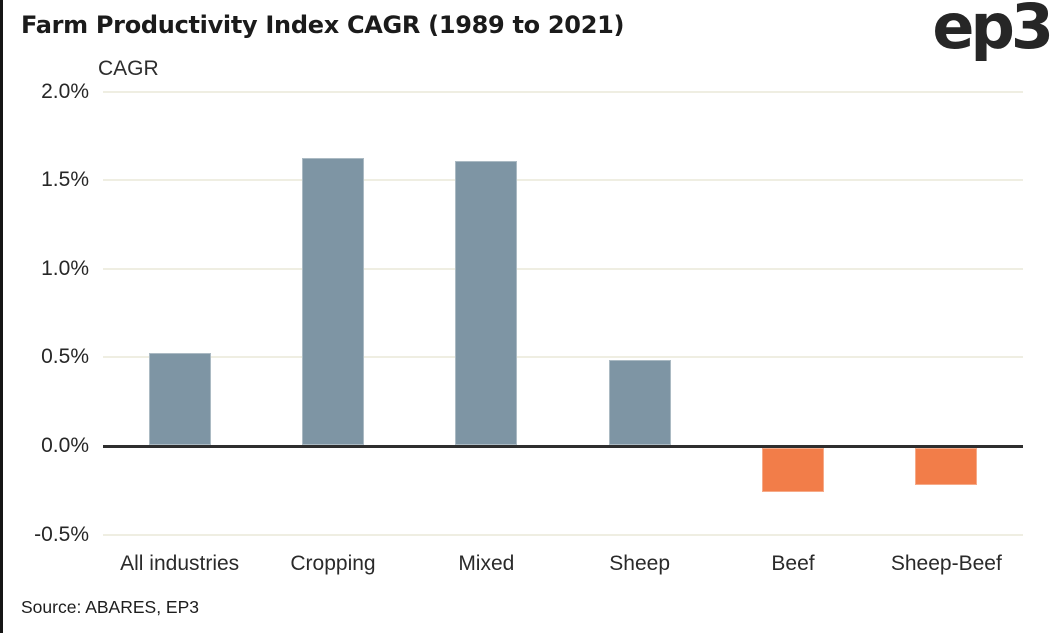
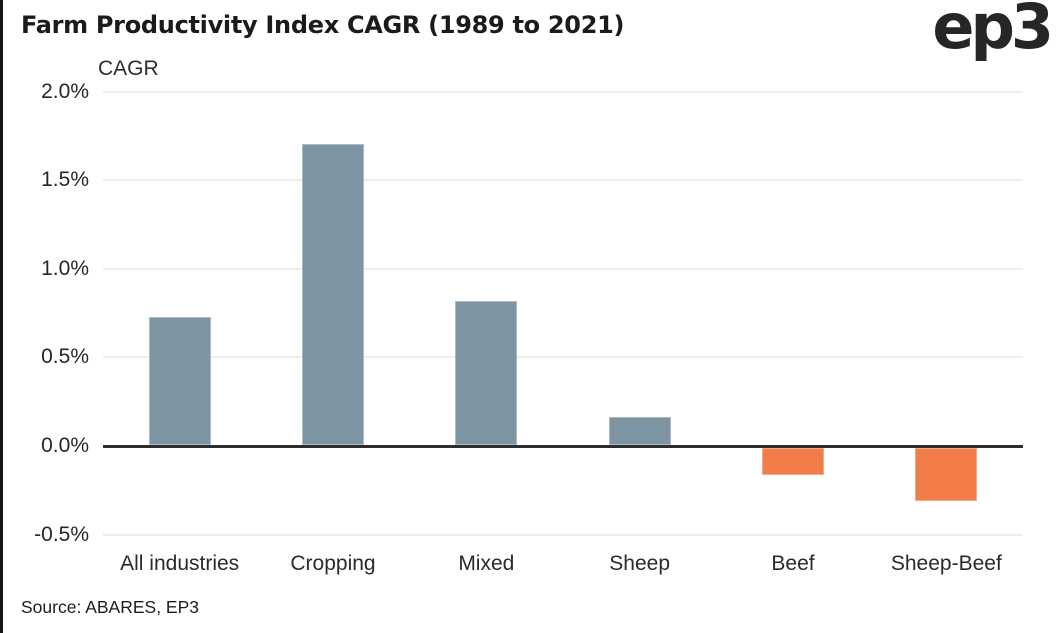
All industries: 0.52% -> 0.72%
Cropping: 1.62% -> 1.70%
Mixed: 1.60% -> 0.81%
Sheep: 0.48% -> 0.16%
Beef: -0.25% -> -0.15%
Sheep-Beef: -0.21% -> -0.30%
